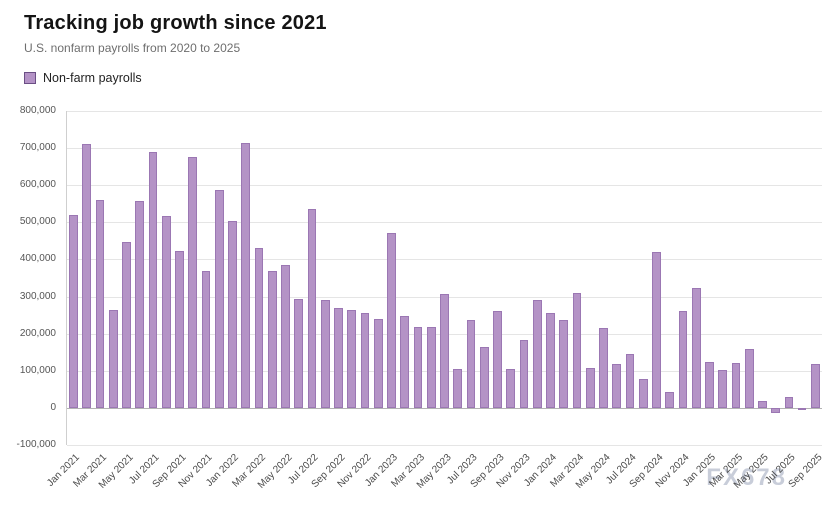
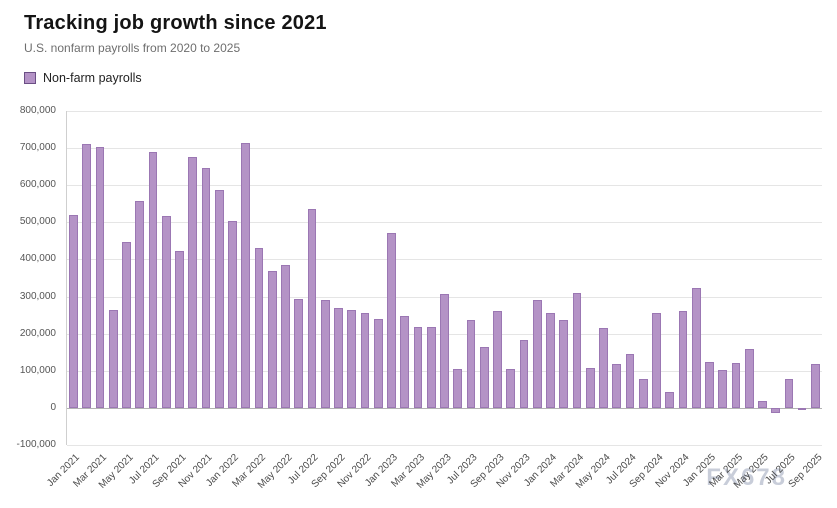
Mar 2021: 560000 -> 700000
Nov 2021: 370000 -> 650000
Sep 2024: 420000 -> 260000
Jul 2025: 30000 -> 80000
